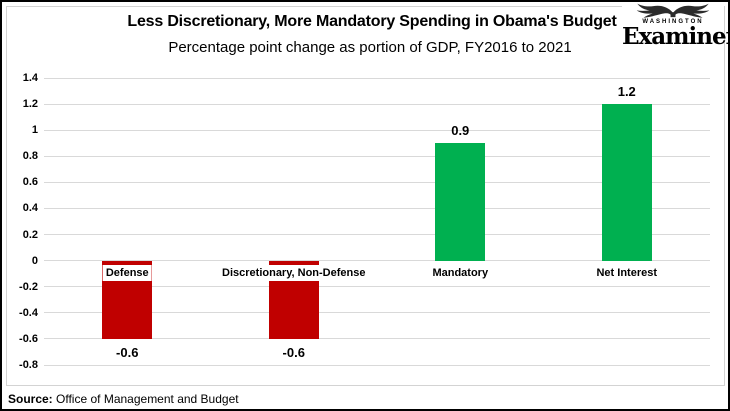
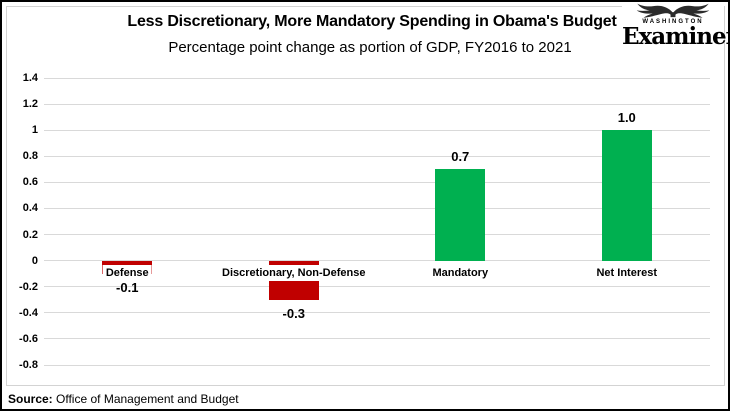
Defense: -0.6 -> -0.1
Discretionary, Non-Defense: -0.6 -> -0.3
Mandatory: 0.9 -> 0.7
Net Interest: 1.2 -> 1.0
